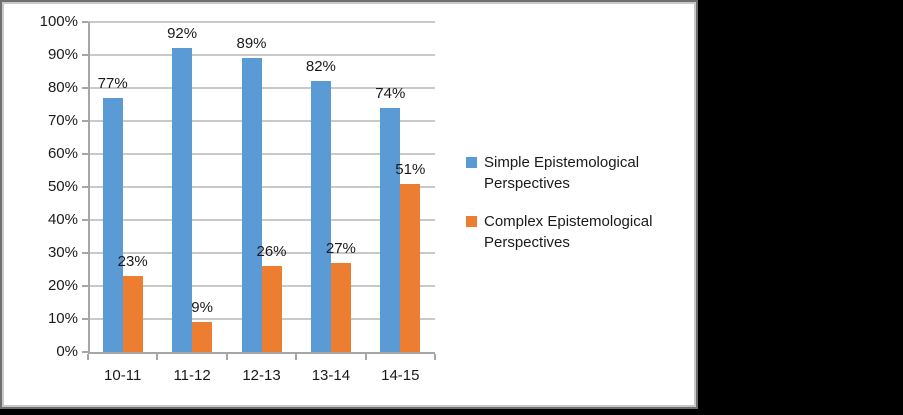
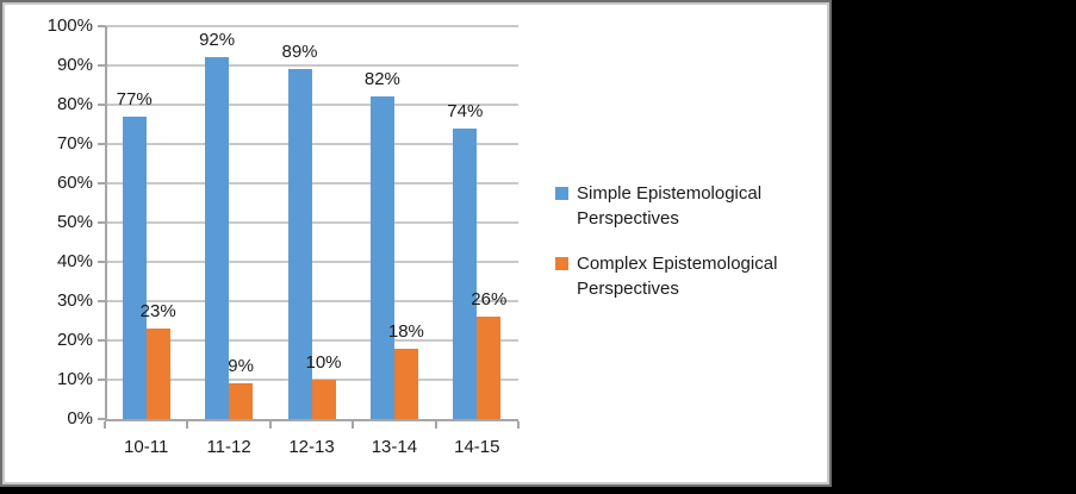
Complex Epistemological Perspectives/12-13: 26% -> 10%
Complex Epistemological Perspectives/13-14: 27% -> 18%
Complex Epistemological Perspectives/14-15: 51% -> 26%
